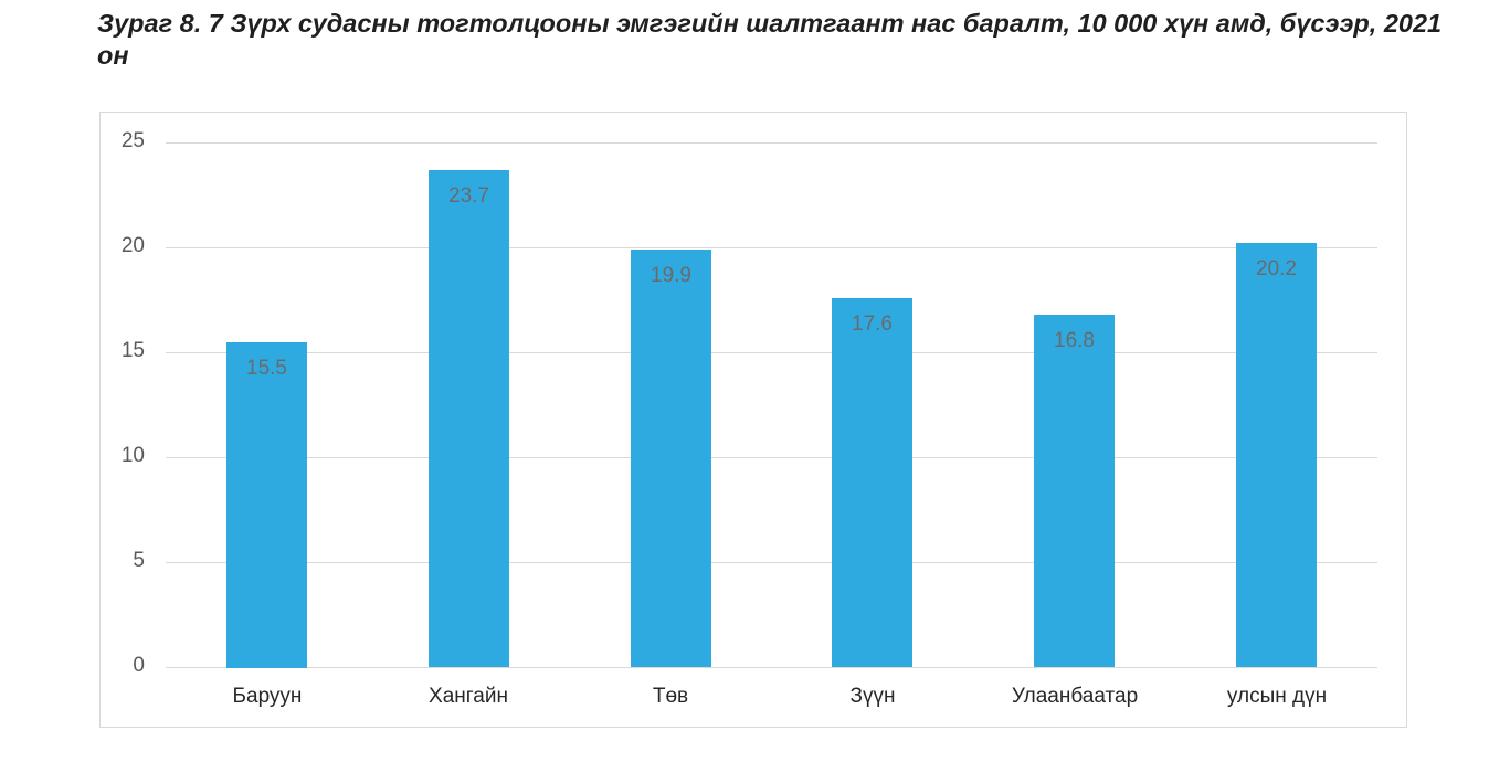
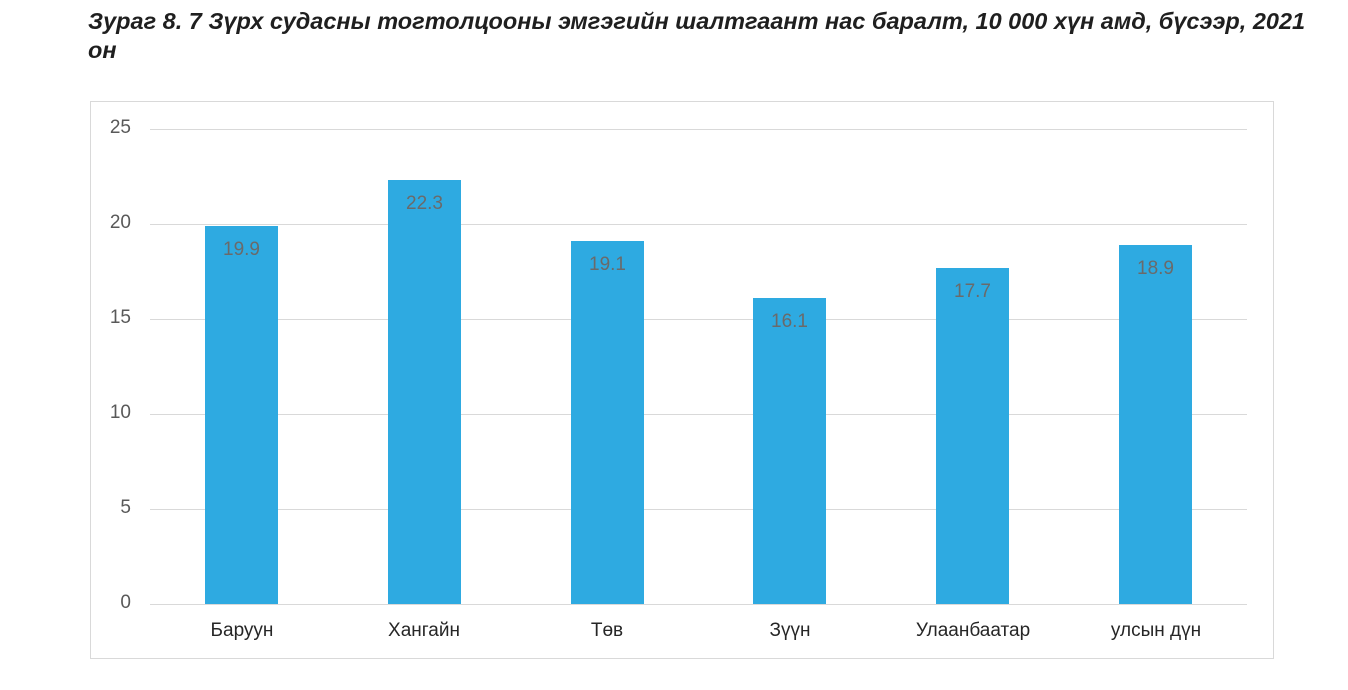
Баруун: 15.5 -> 19.9
Хангайн: 23.7 -> 22.3
Төв: 19.9 -> 19.1
Зүүн: 17.6 -> 16.1
Улаанбаатар: 16.8 -> 17.7
улсын дүн: 20.2 -> 18.9
